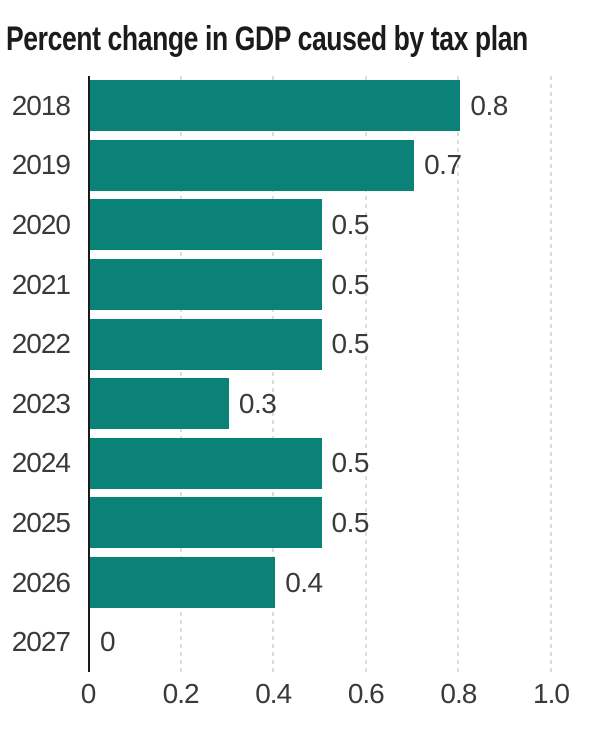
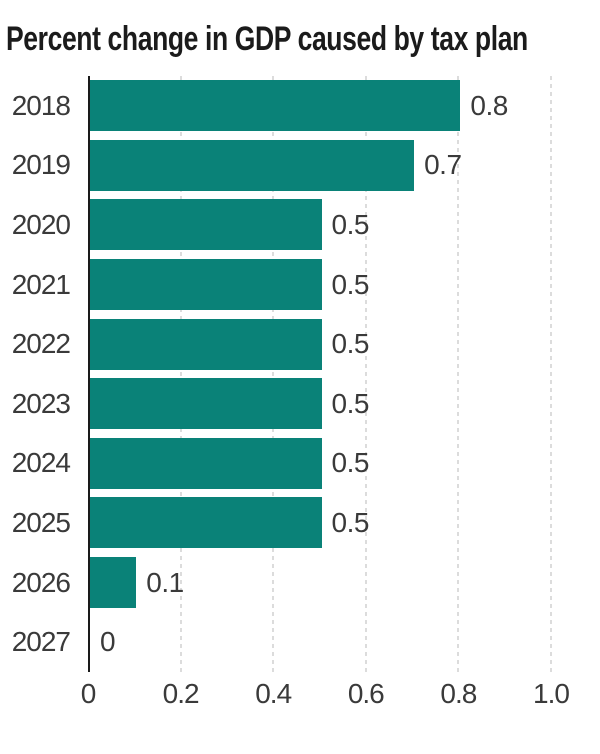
2023: 0.3 -> 0.5
2026: 0.4 -> 0.1
